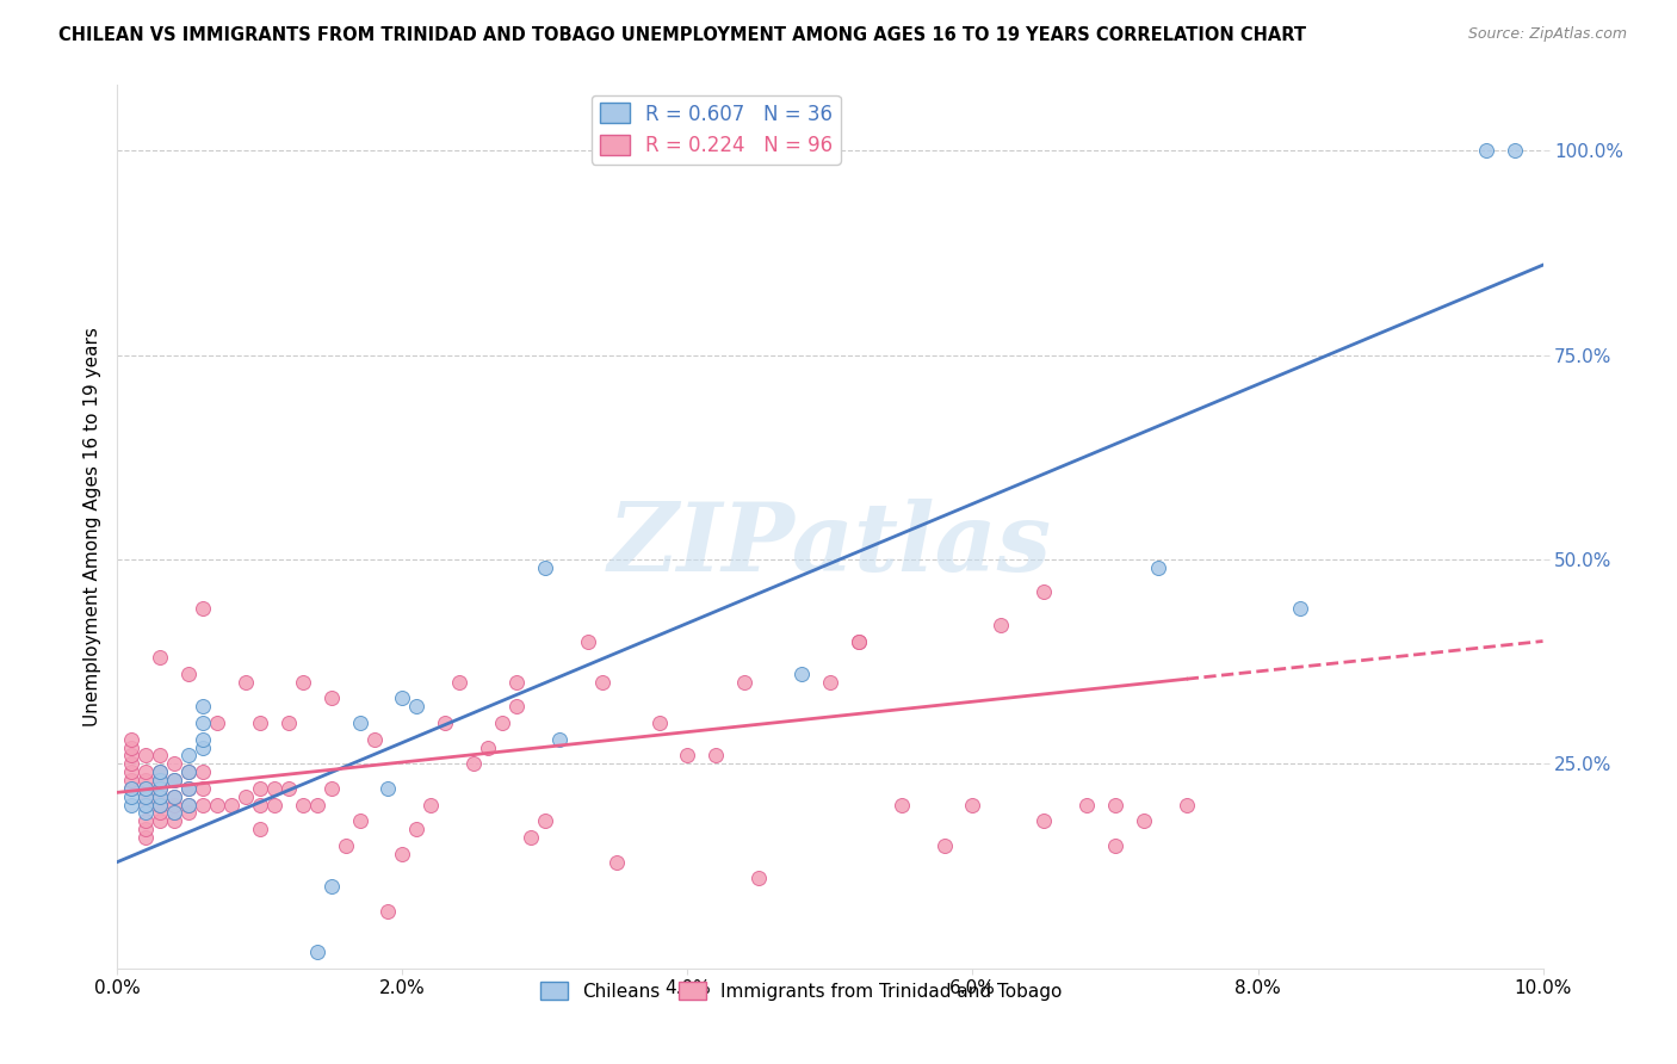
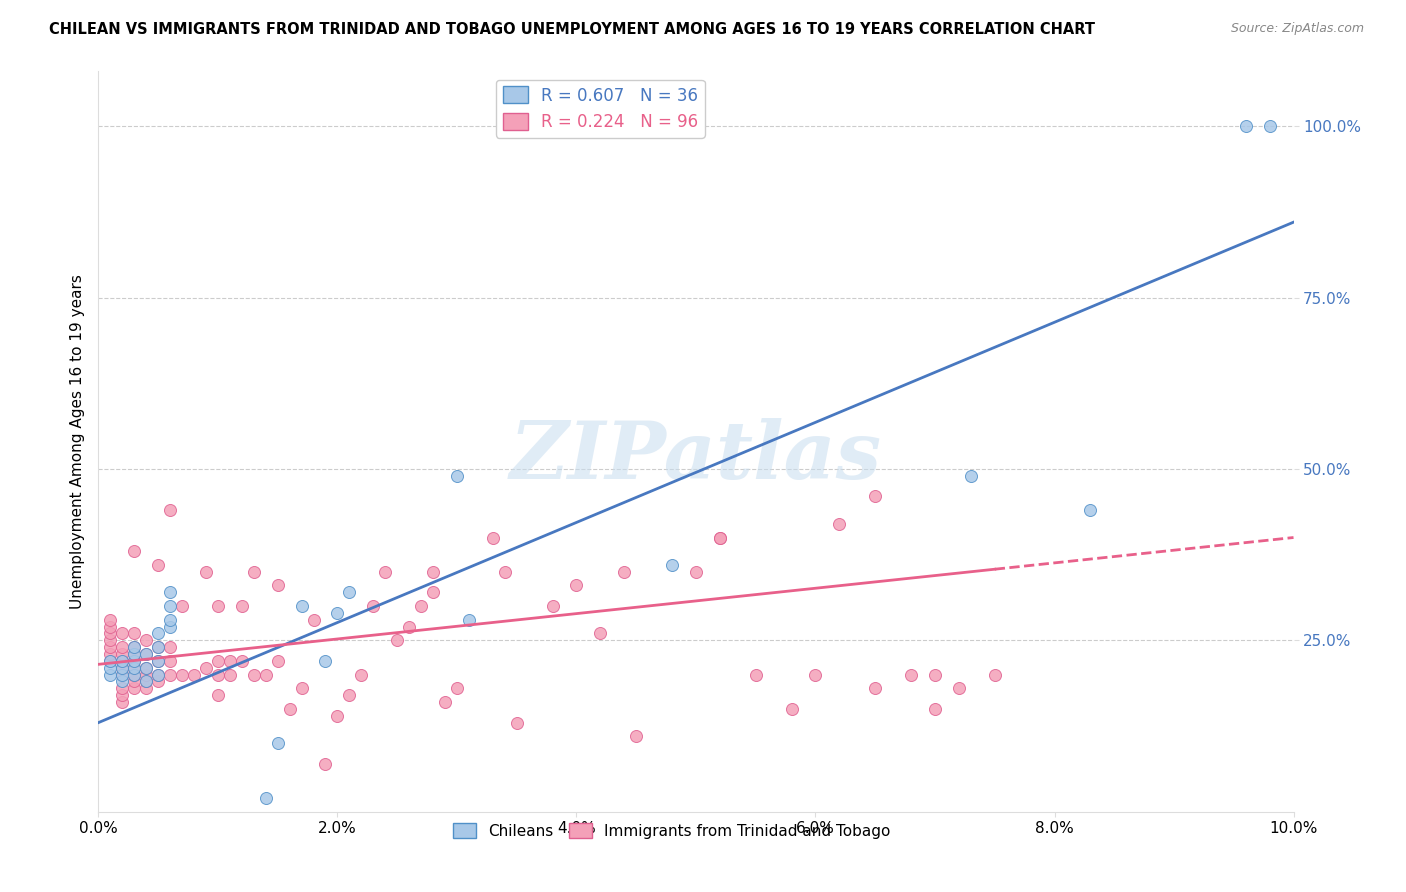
Chileans/2.0%: 33% -> 29%
Immigrants from Trinidad and Tobago/4.0%: 26% -> 33%
